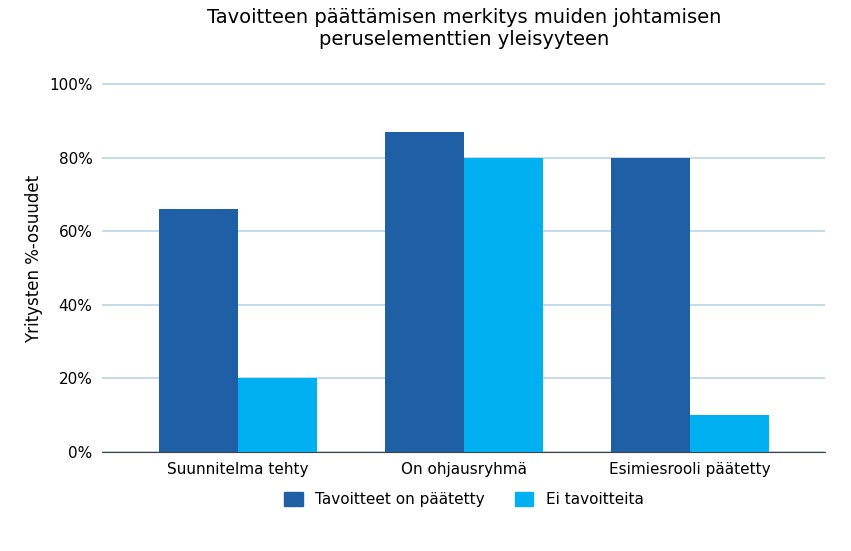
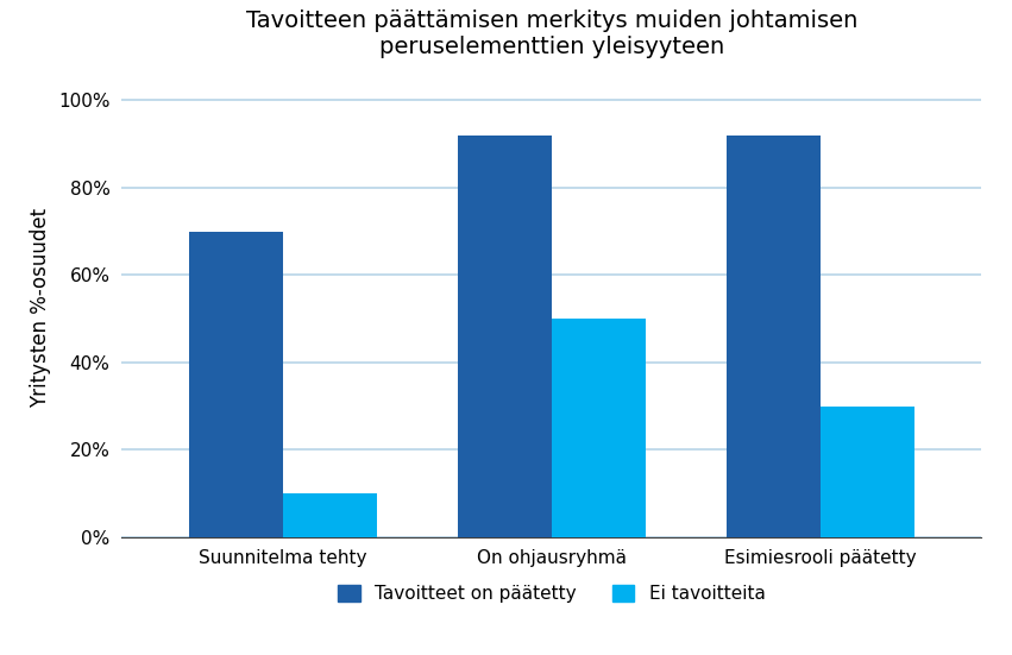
Tavoitteet on päätetty/Suunnitelma tehty: 66% -> 70%
Ei tavoitteita/Suunnitelma tehty: 20% -> 10%
Tavoitteet on päätetty/On ohjausryhmä: 87% -> 92%
Ei tavoitteita/On ohjausryhmä: 80% -> 50%
Tavoitteet on päätetty/Esimiesrooli päätetty: 80% -> 92%
Ei tavoitteita/Esimiesrooli päätetty: 10% -> 30%
